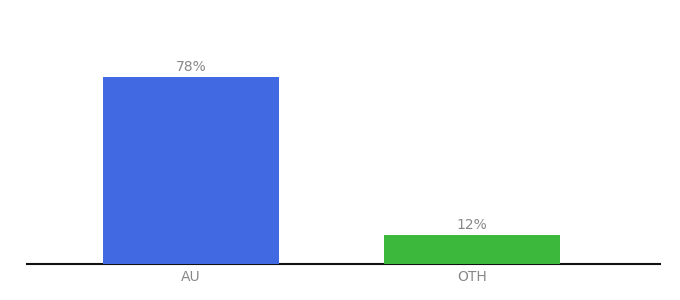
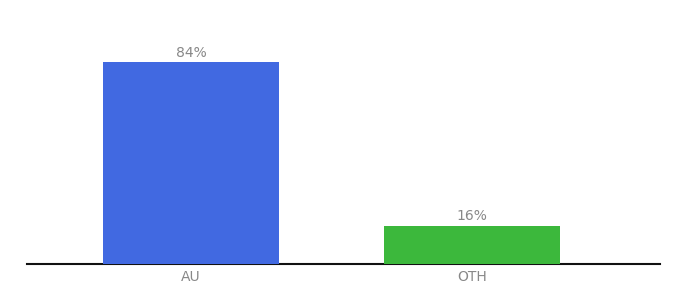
AU: 78% -> 84%
OTH: 12% -> 16%
